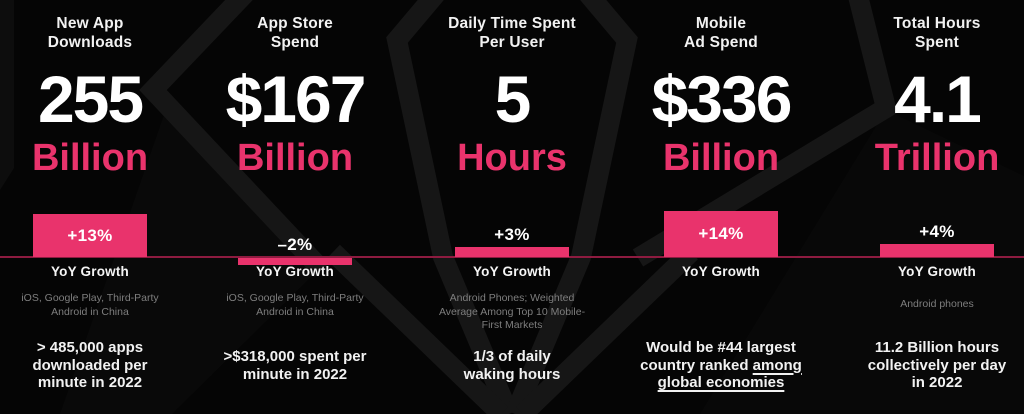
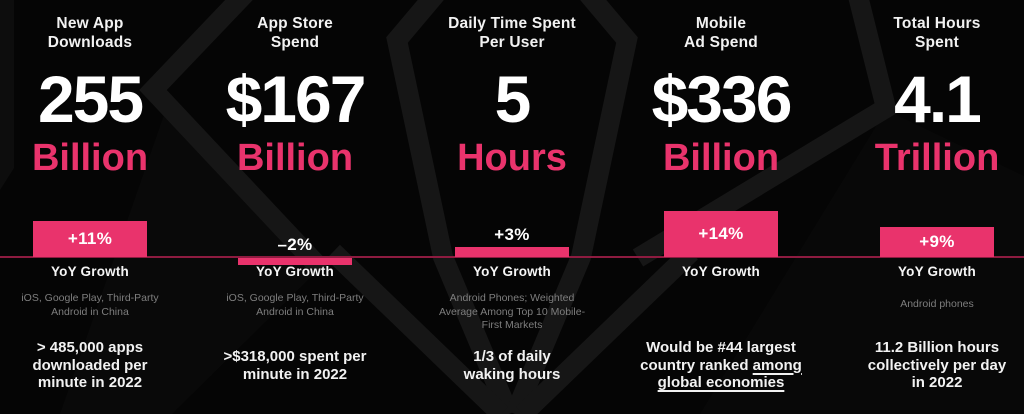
New App Downloads: +13% -> +11%
Total Hours Spent: +4% -> +9%
